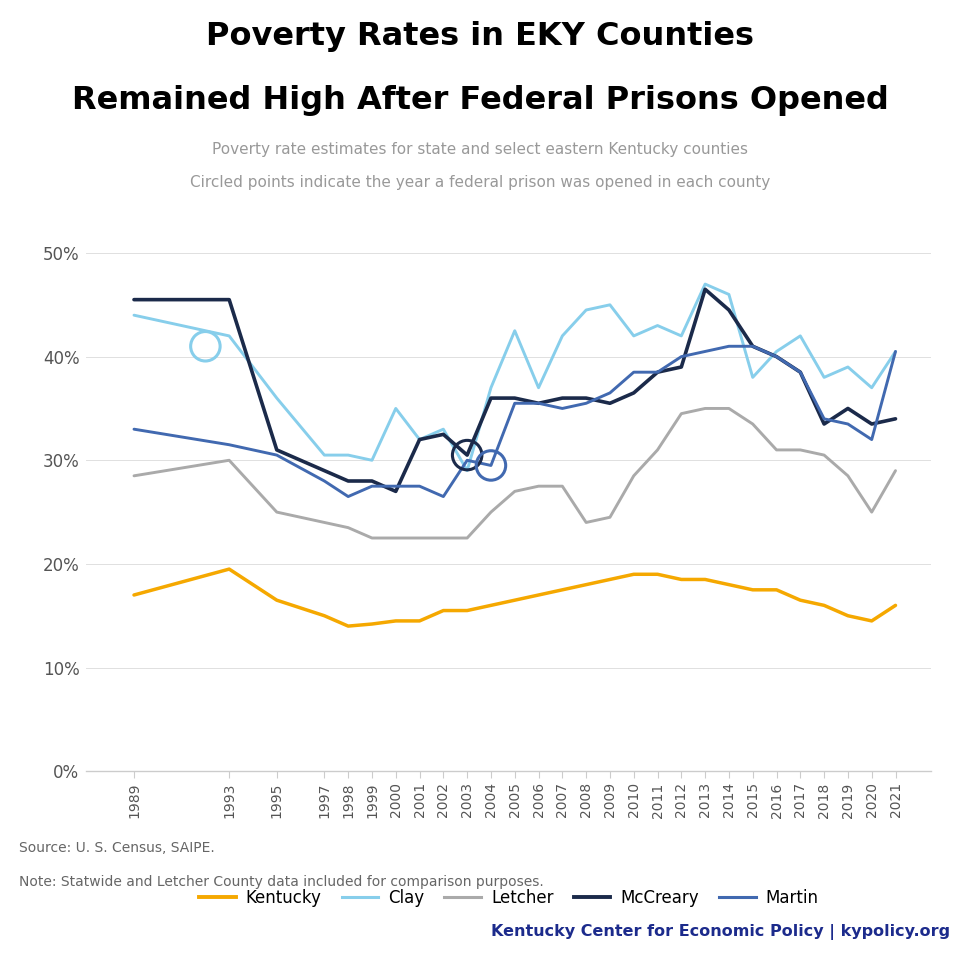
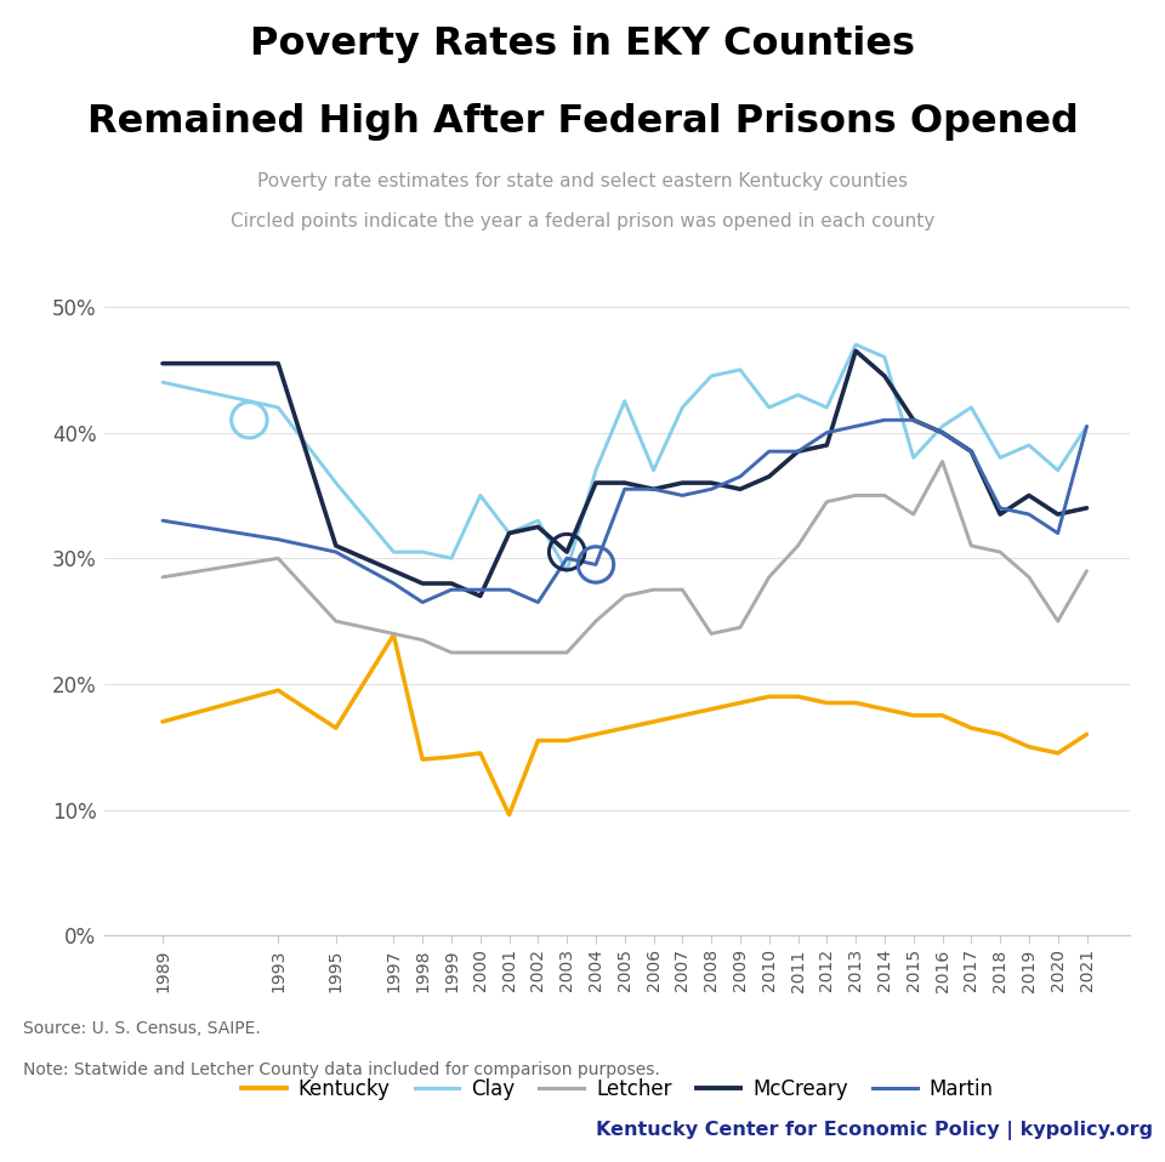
Kentucky/1997: 15.0% -> 23.9%
Kentucky/2001: 14.5% -> 9.6%
Letcher/2016: 31.0% -> 37.7%
